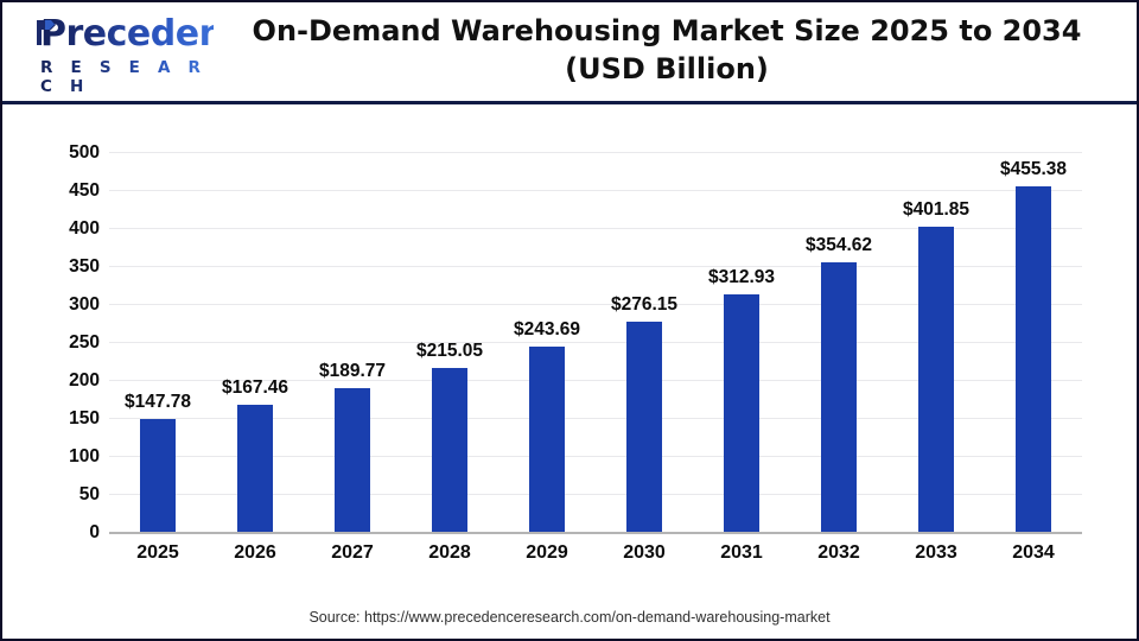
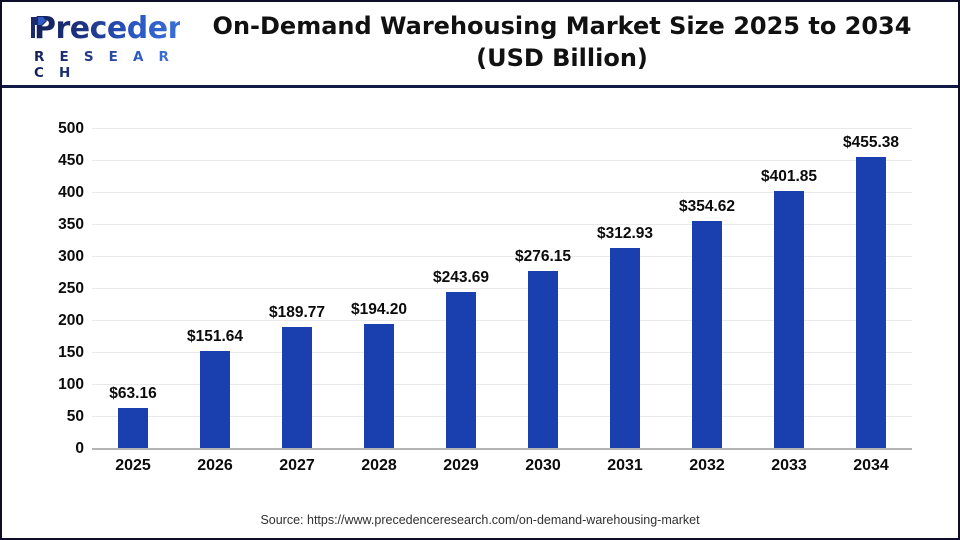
2025: $147.78 -> $63.16
2026: $167.46 -> $151.64
2028: $215.05 -> $194.20
